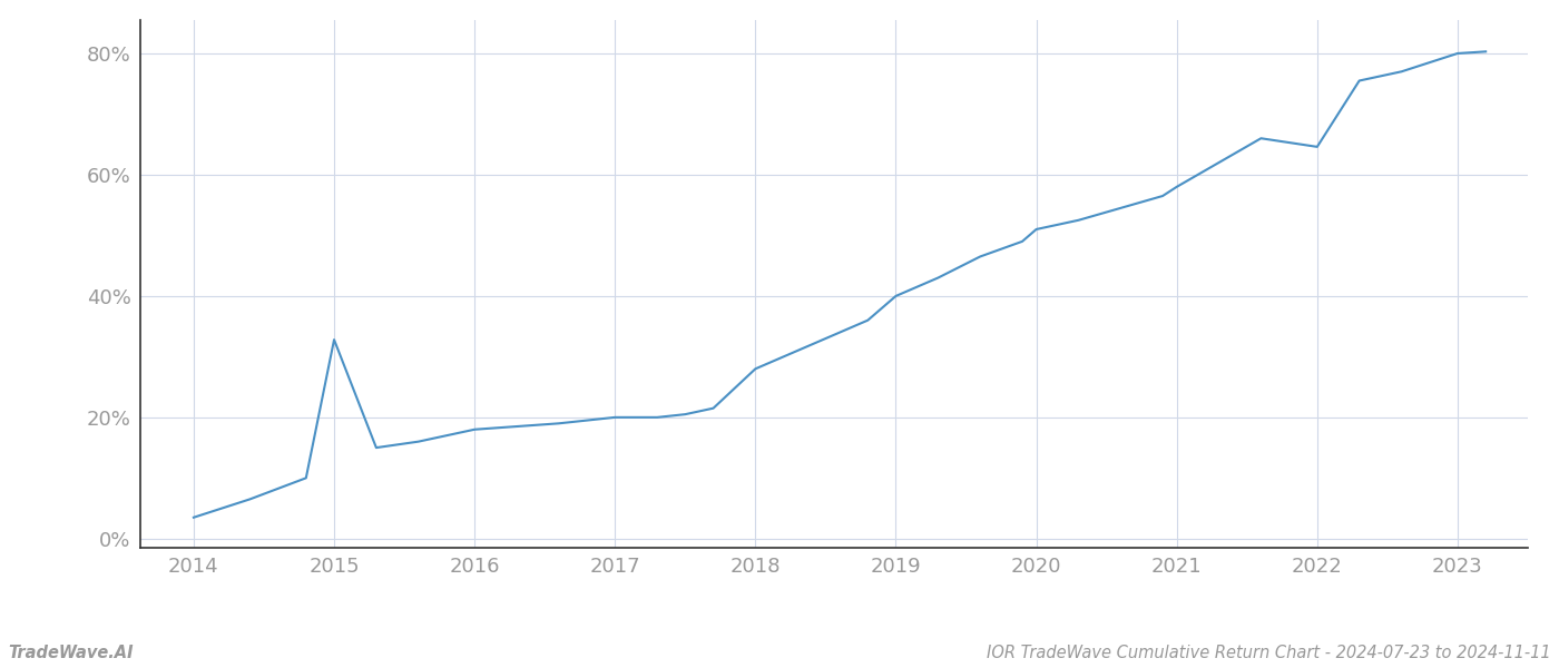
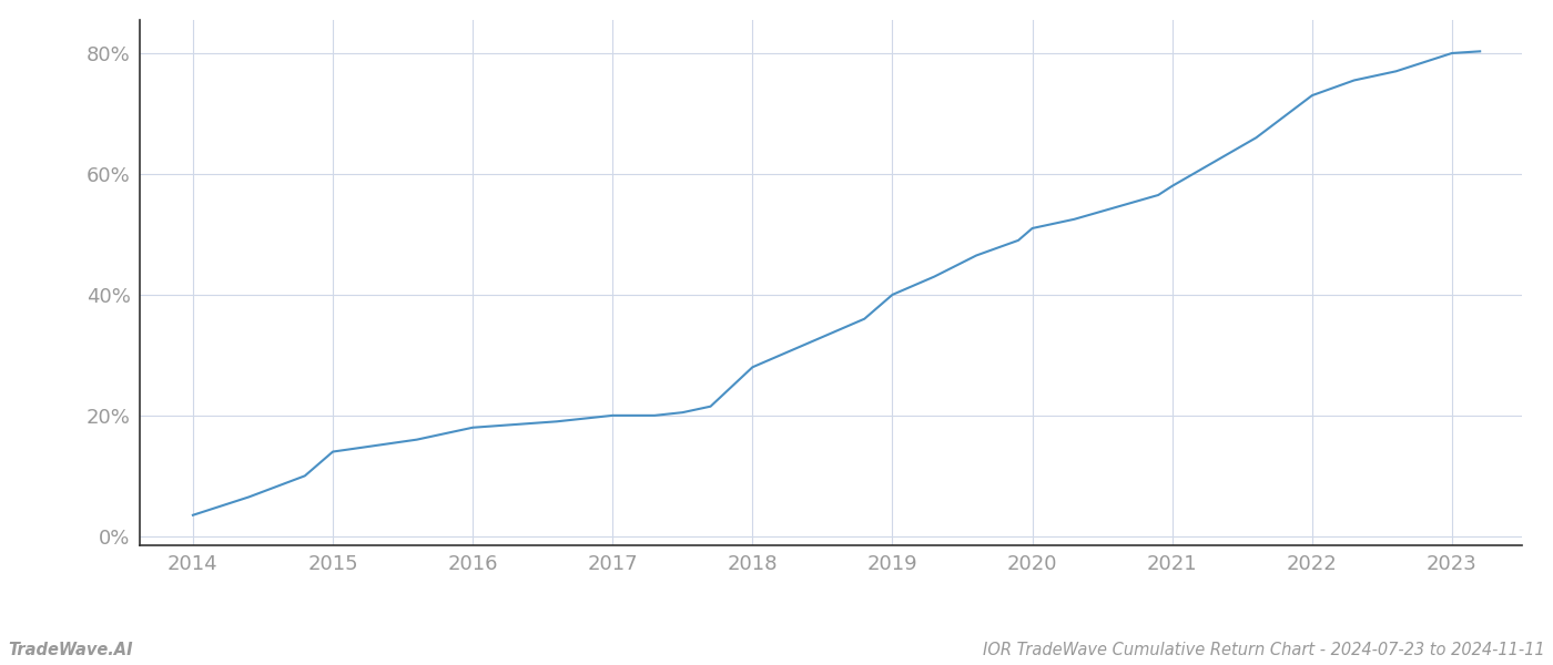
2015: 32.8% -> 14.0%
2022: 64.6% -> 73.0%
